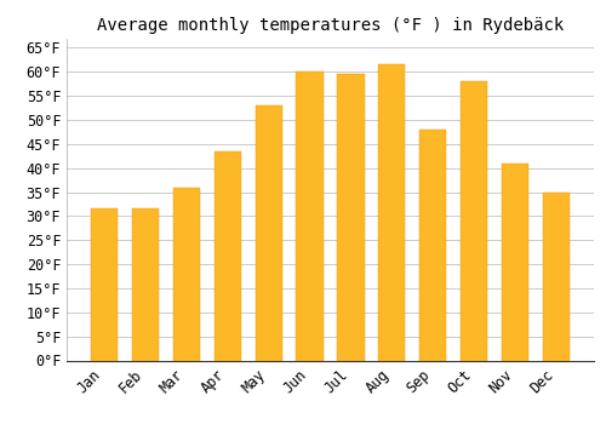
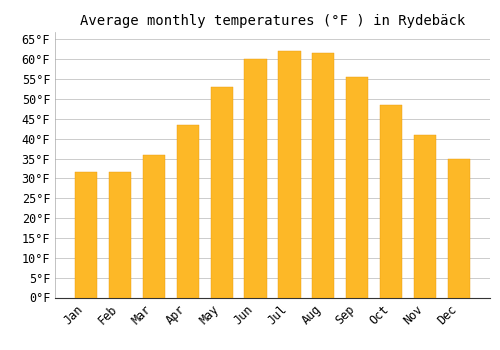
Jul: 59.5°F -> 62.0°F
Sep: 48.0°F -> 55.5°F
Oct: 58.0°F -> 48.5°F
